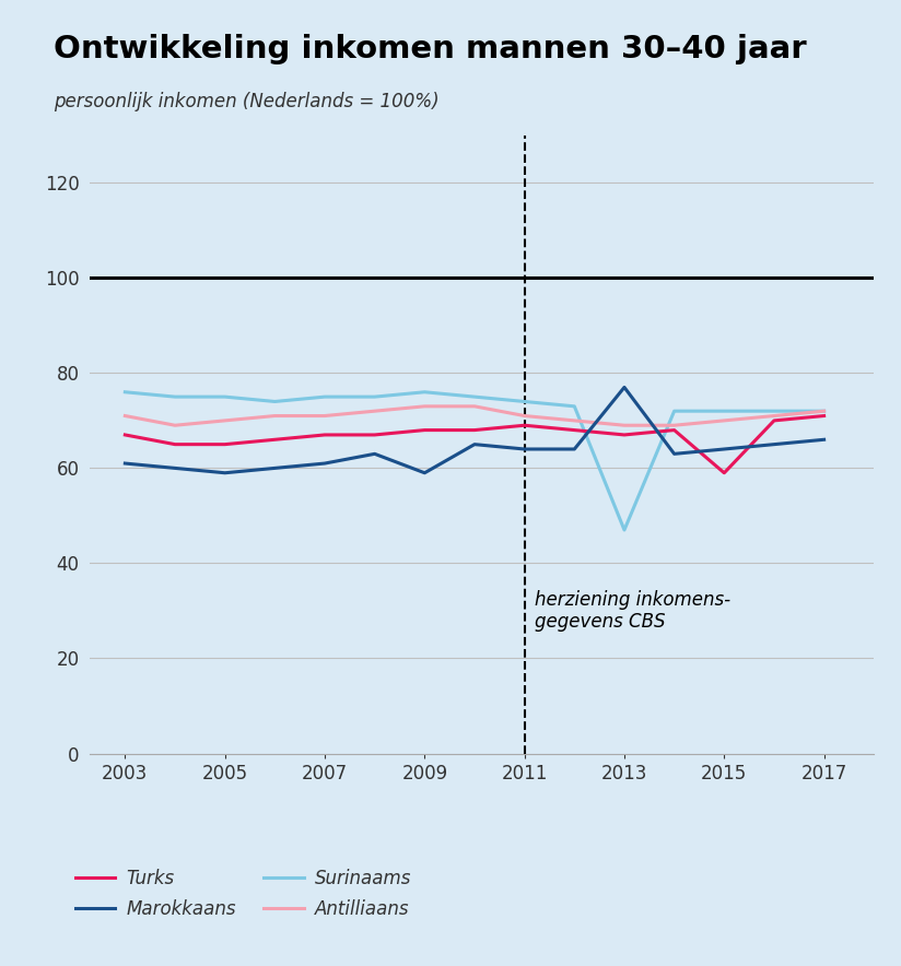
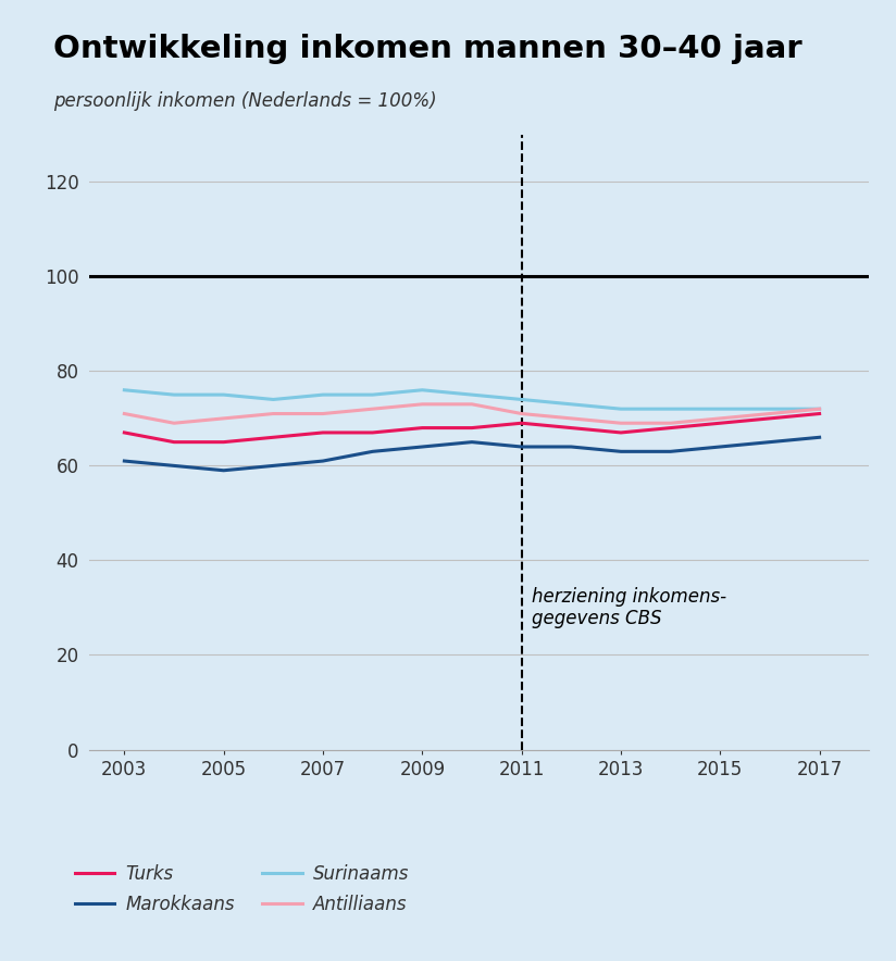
Marokkaans/2009: 59 -> 64
Marokkaans/2013: 77 -> 63
Surinaams/2013: 47 -> 72
Turks/2015: 59 -> 69
